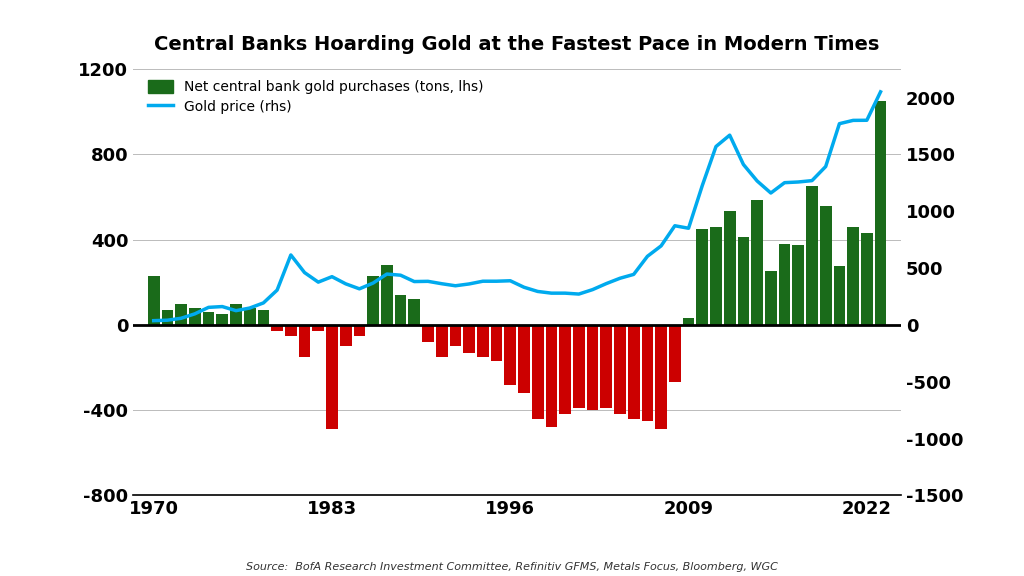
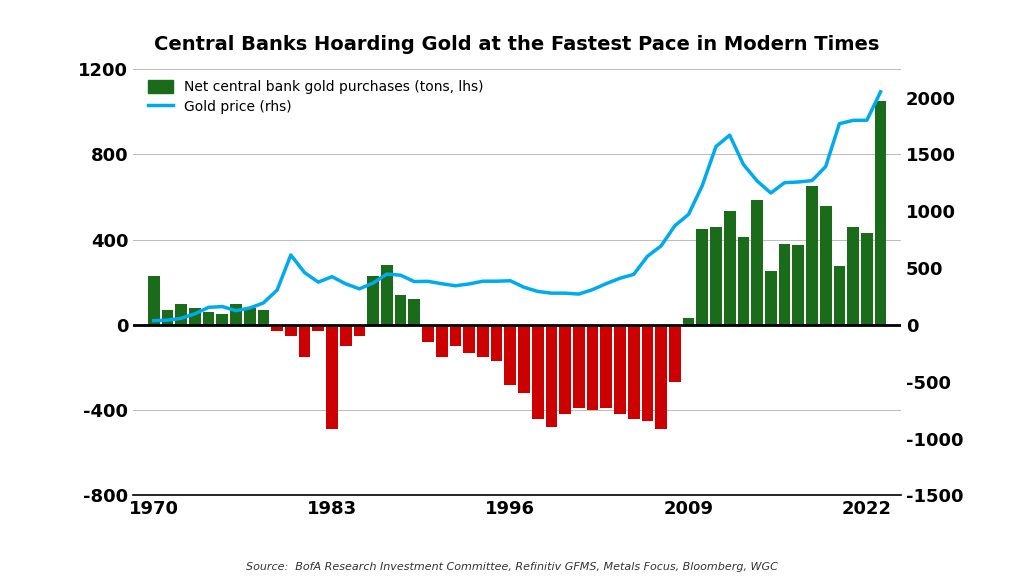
Gold price (rhs)/2009: 850 -> 970
